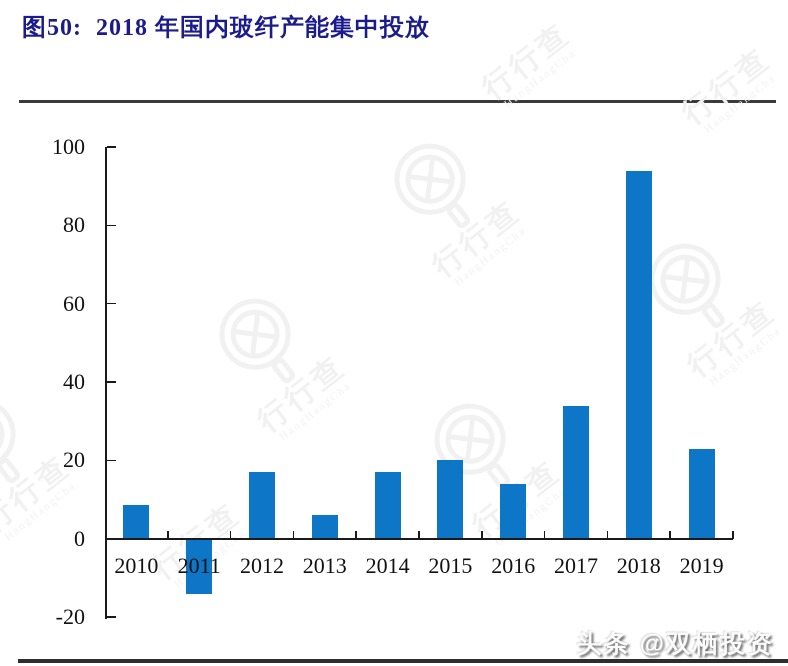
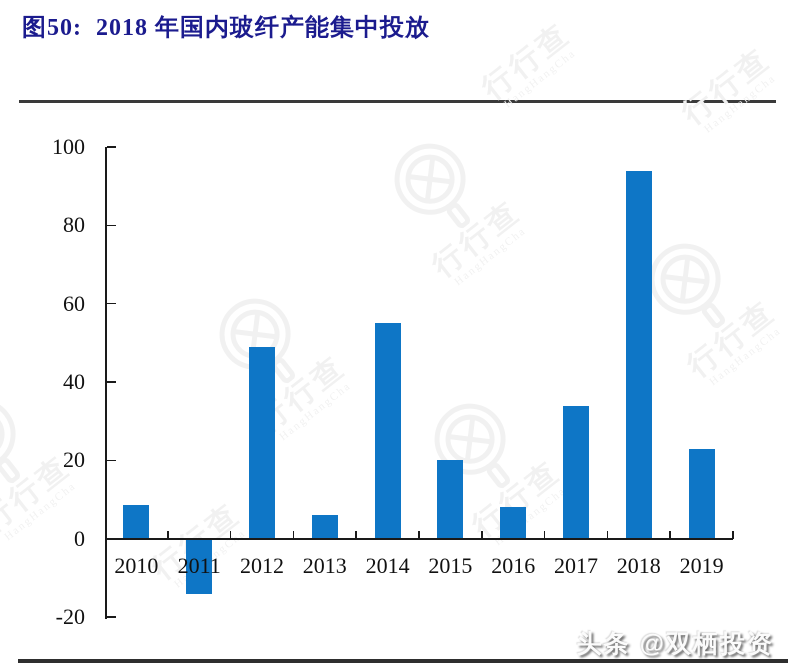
2012: 17 -> 49
2014: 17 -> 55
2016: 14 -> 8
